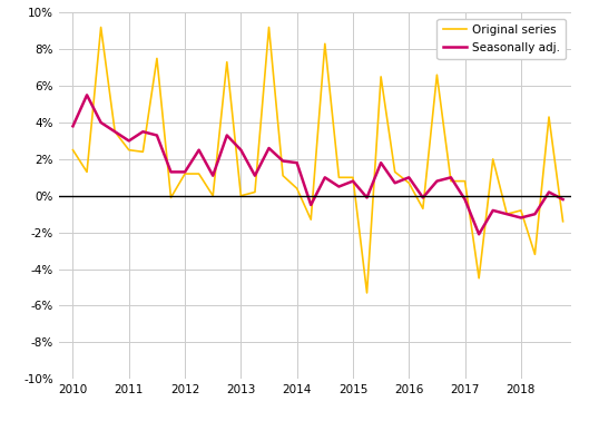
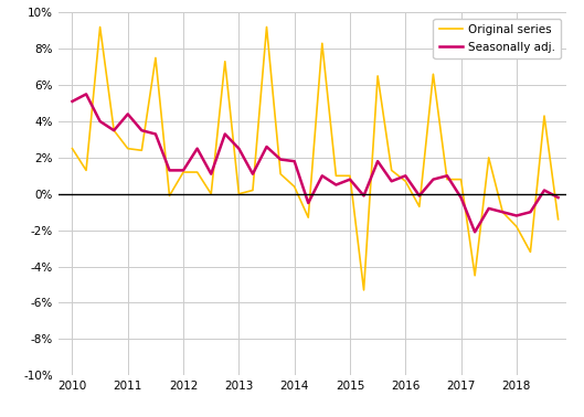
Seasonally adj./2010: 3.8% -> 5.1%
Seasonally adj./2011: 3.0% -> 4.4%
Original series/2018: -0.8% -> -1.8%
